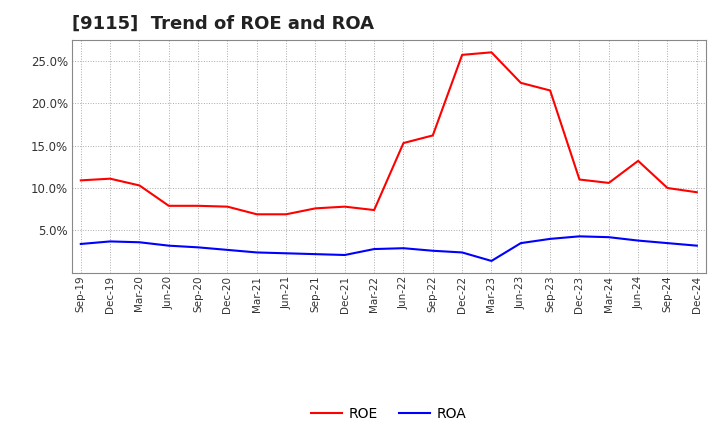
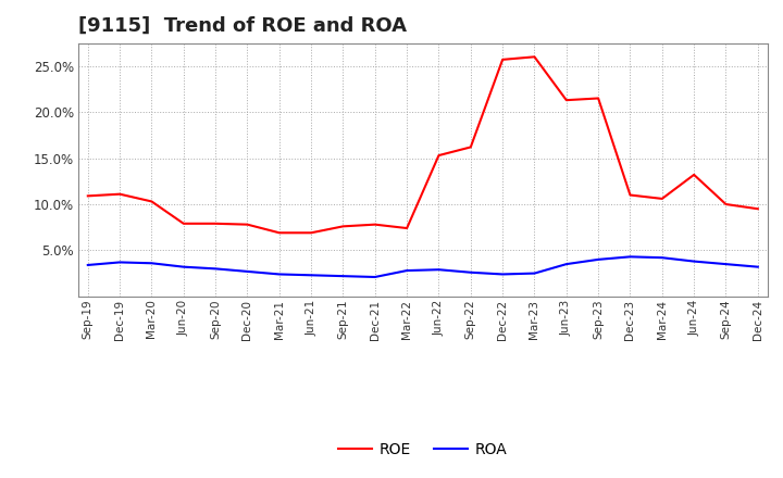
ROA/Mar-23: 1.4% -> 2.5%
ROE/Jun-23: 22.4% -> 21.3%
